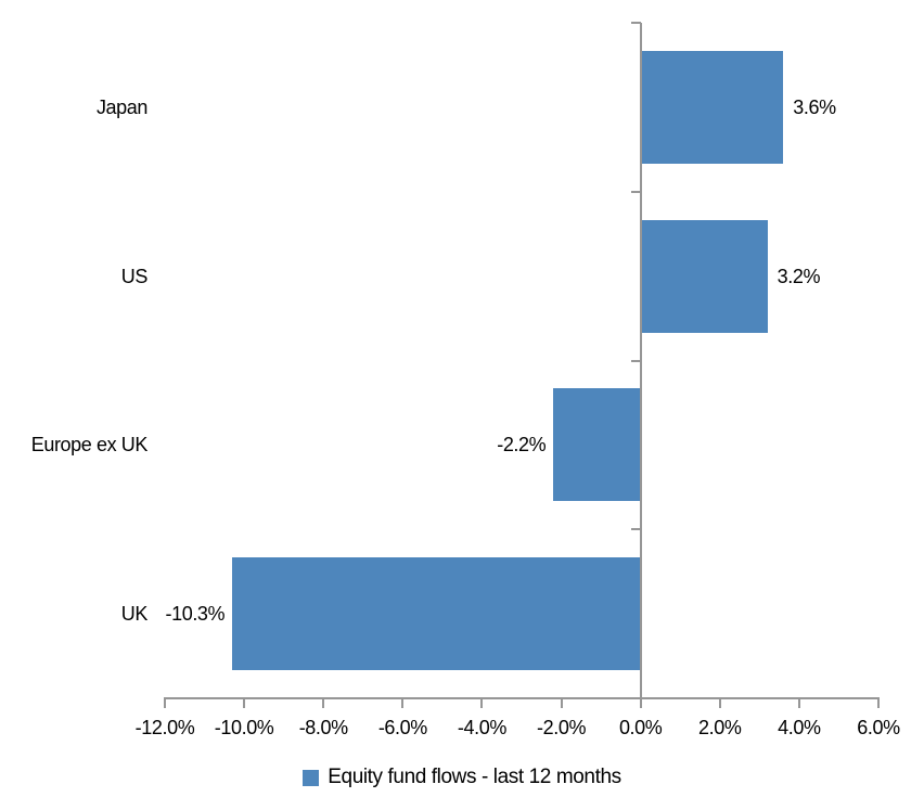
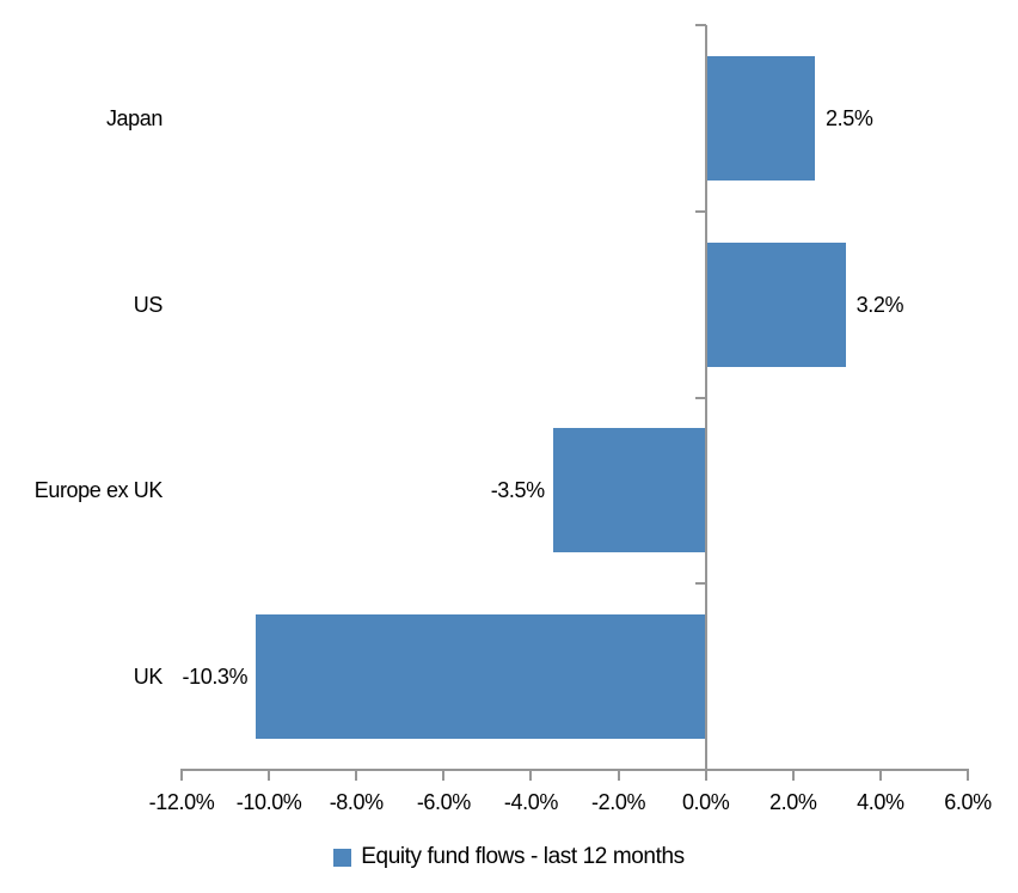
Japan: 3.6% -> 2.5%
Europe ex UK: -2.2% -> -3.5%
